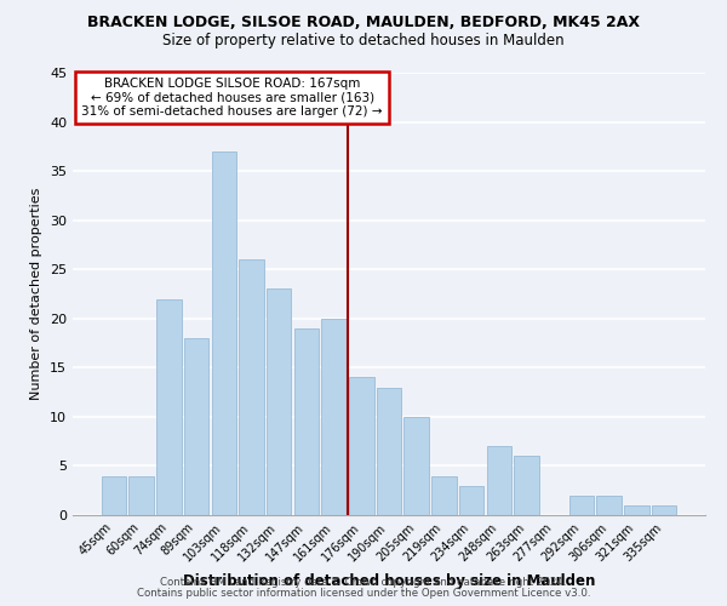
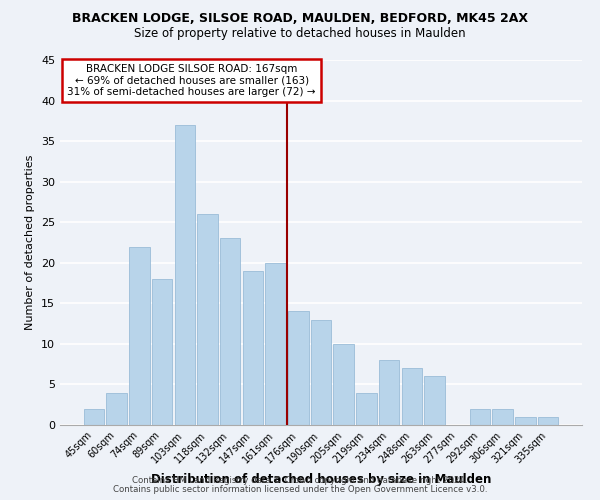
45sqm: 4 -> 2
234sqm: 3 -> 8
